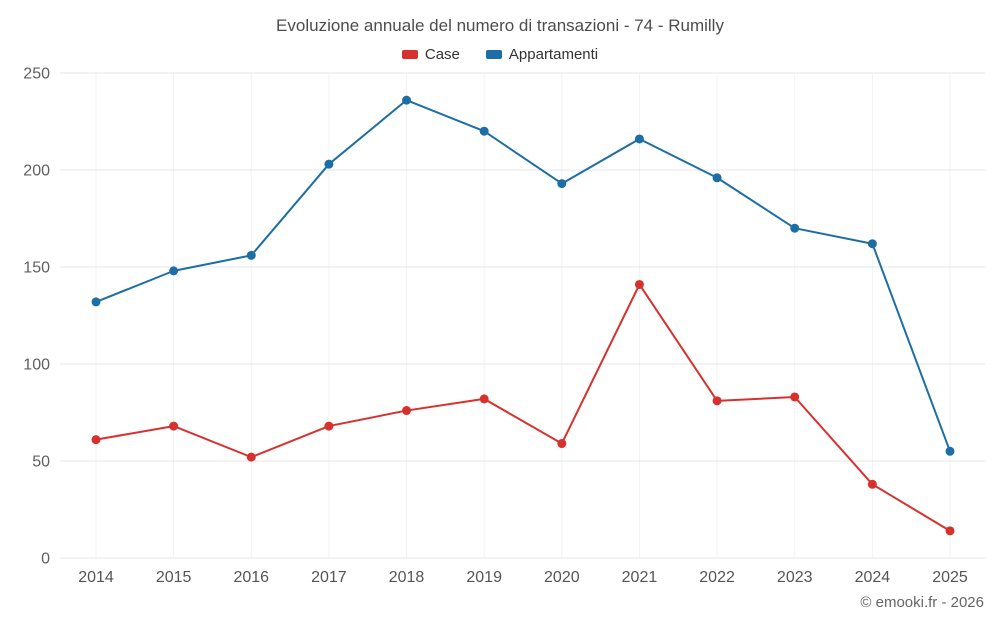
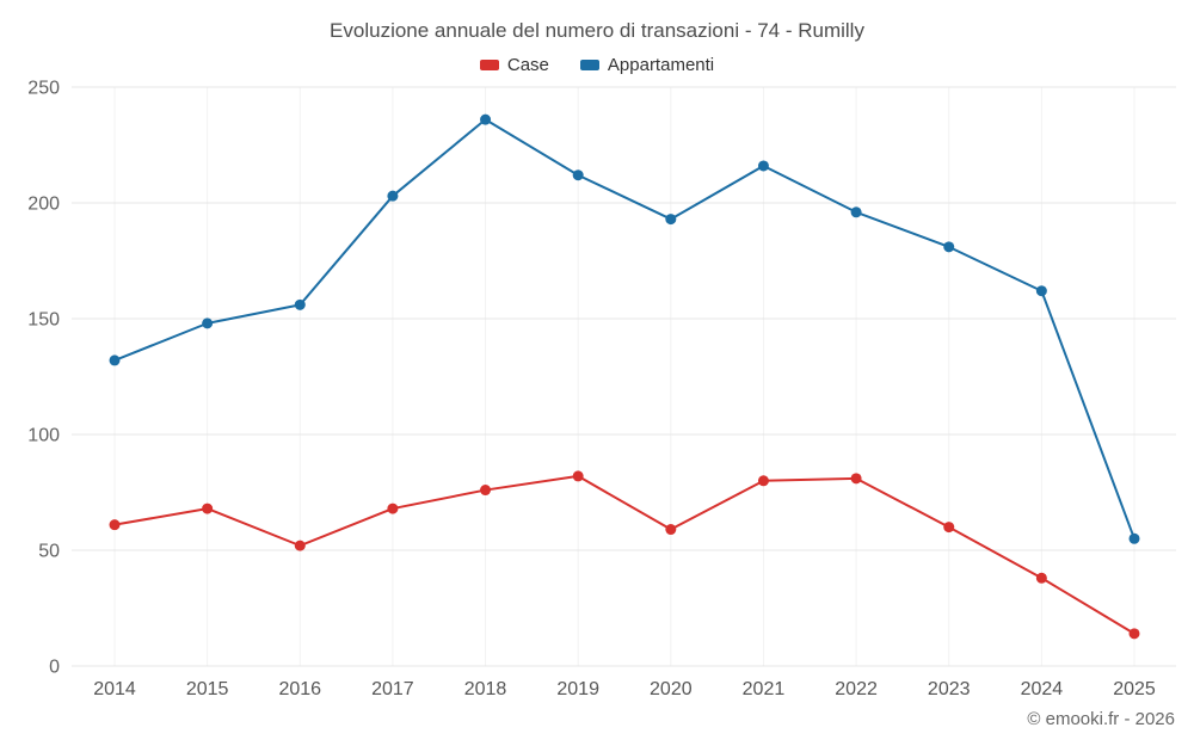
Appartamenti/2019: 220 -> 212
Case/2021: 141 -> 80
Case/2023: 83 -> 60
Appartamenti/2023: 170 -> 181
